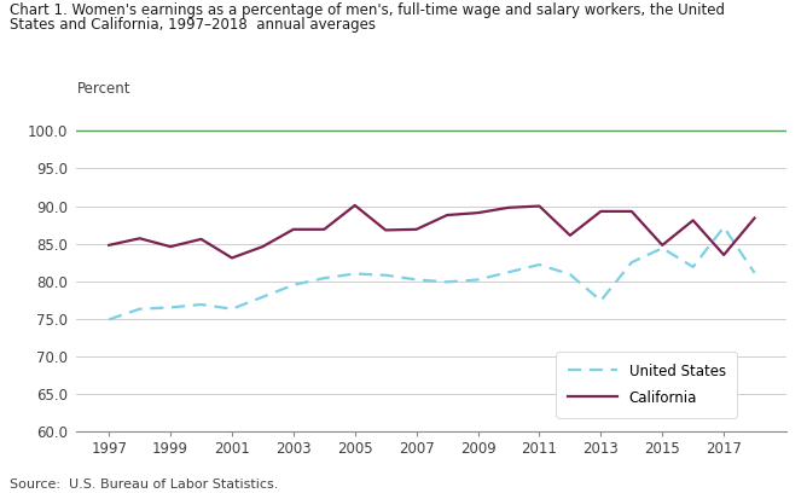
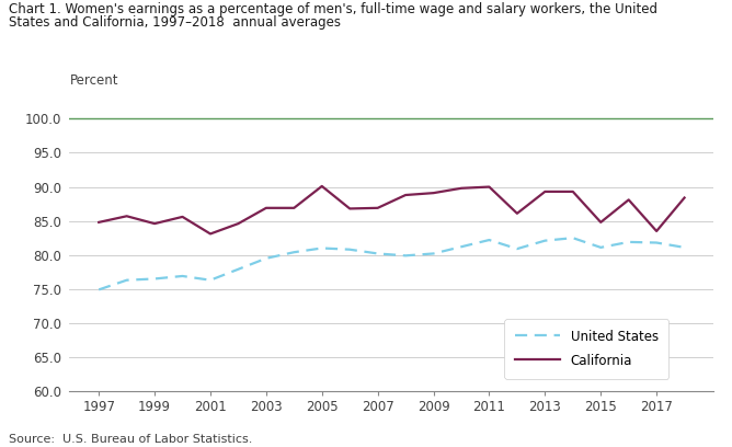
United States/2013: 77.4 -> 82.1
United States/2015: 84.4 -> 81.1
United States/2017: 87.2 -> 81.8
